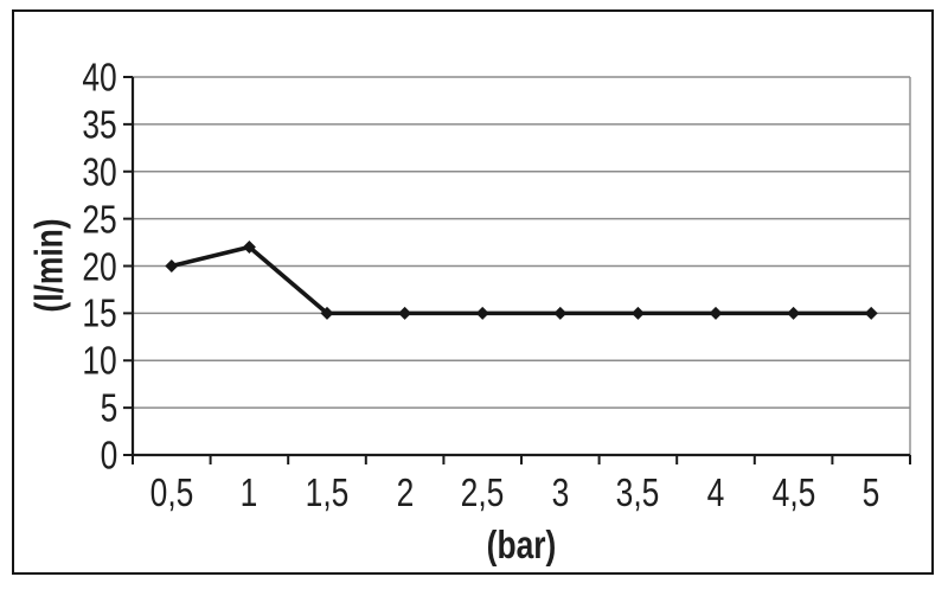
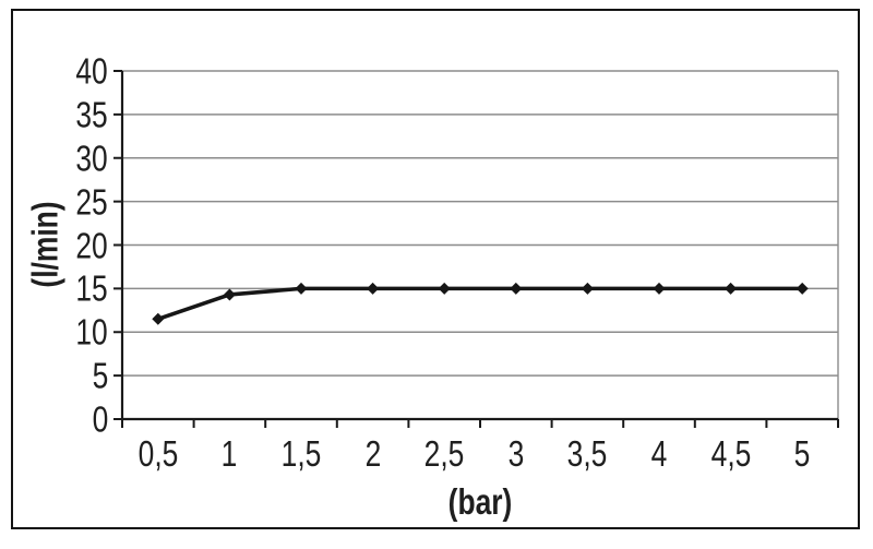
0,5: 20 -> 12
1: 22 -> 14
